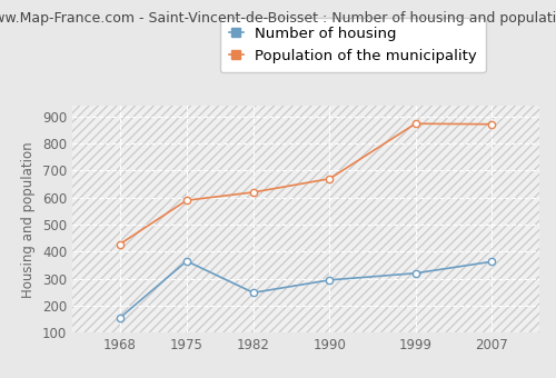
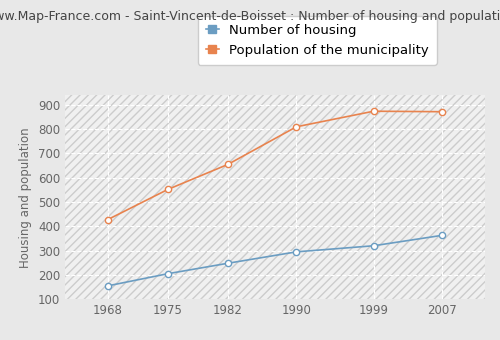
Number of housing/1975: 365 -> 205
Population of the municipality/1975: 590 -> 552
Population of the municipality/1982: 620 -> 655
Population of the municipality/1990: 670 -> 810
